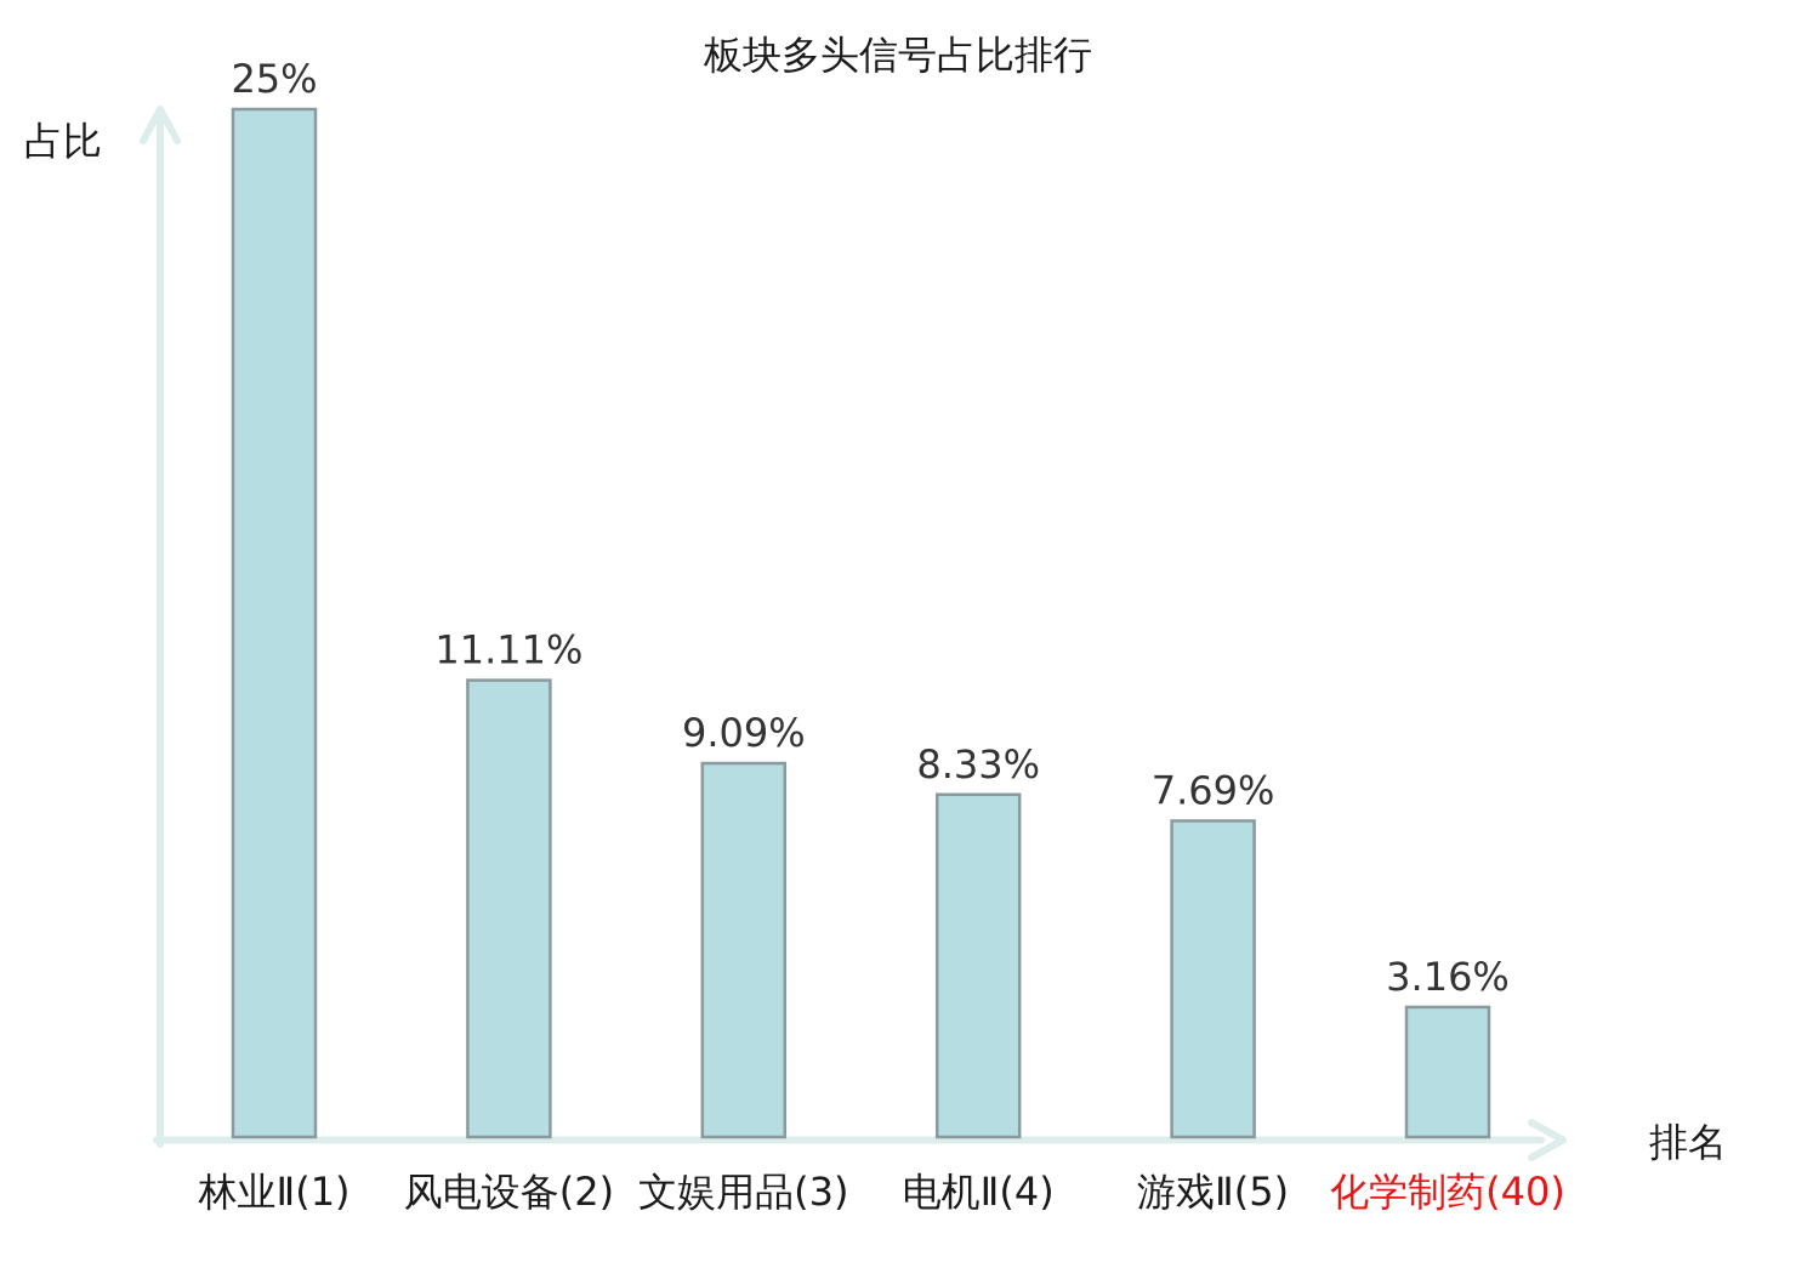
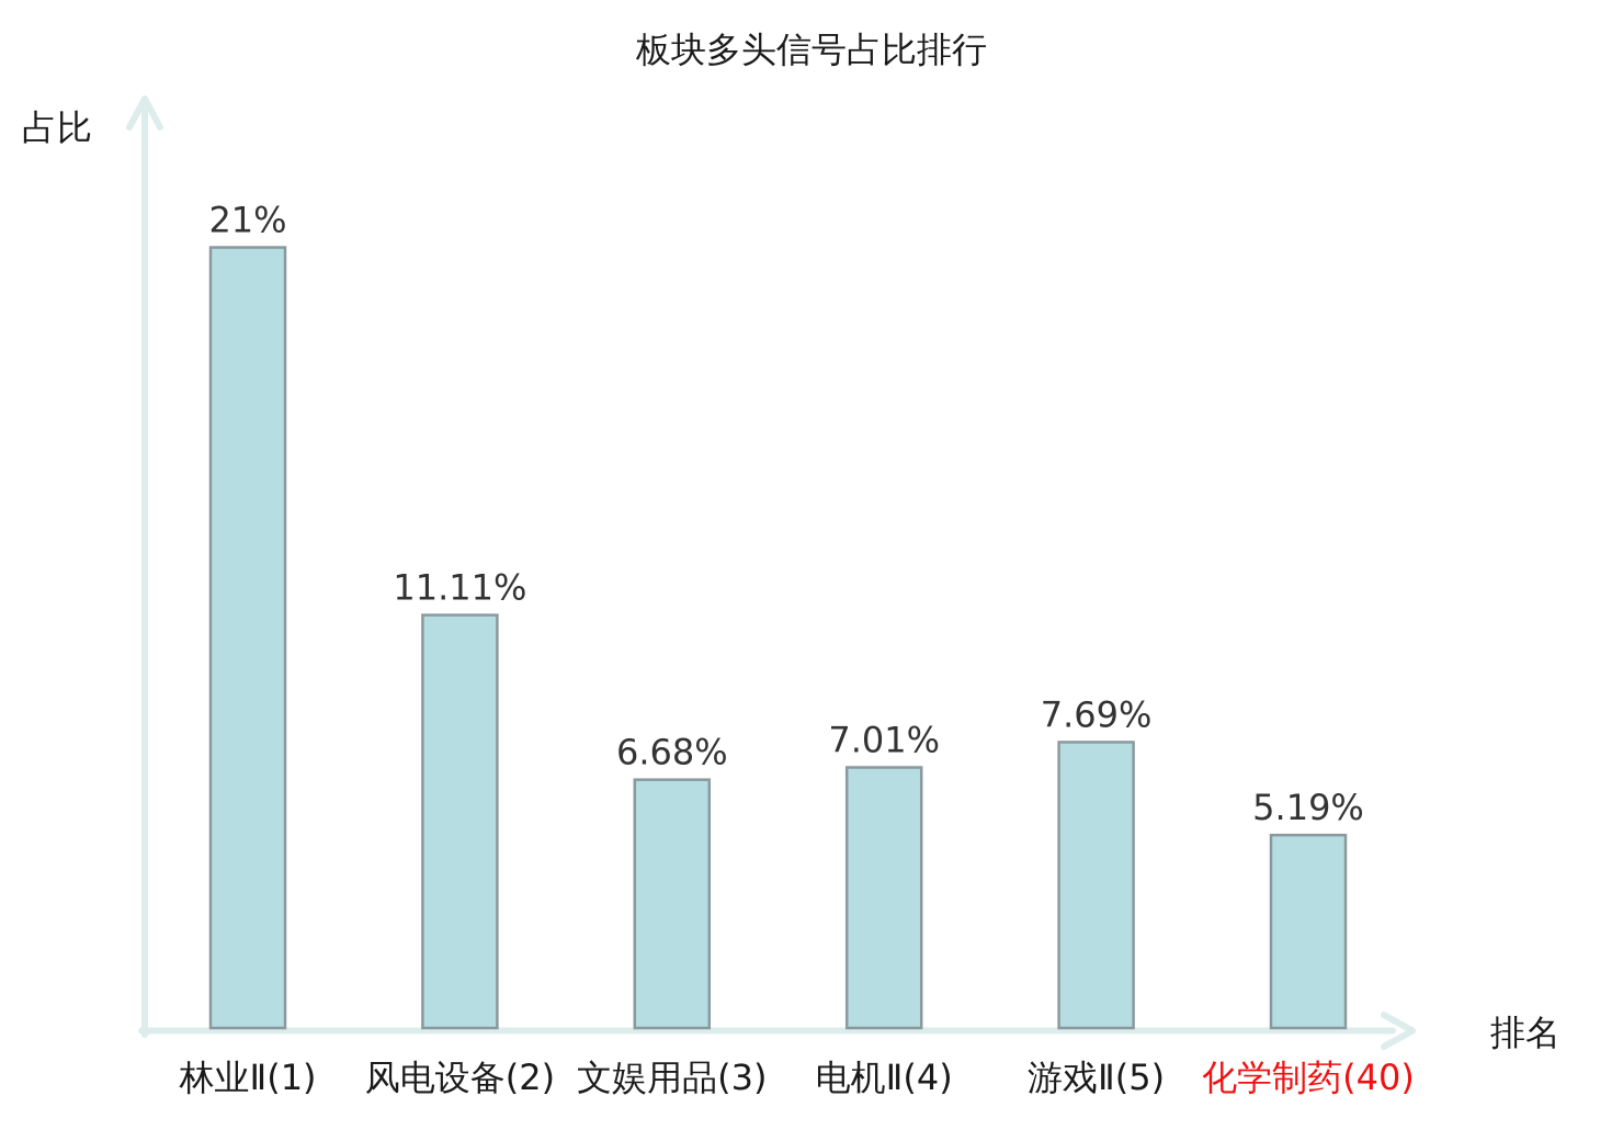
林业Ⅱ(1): 25% -> 21%
文娱用品(3): 9.09% -> 6.68%
电机Ⅱ(4): 8.33% -> 7.01%
化学制药(40): 3.16% -> 5.19%
